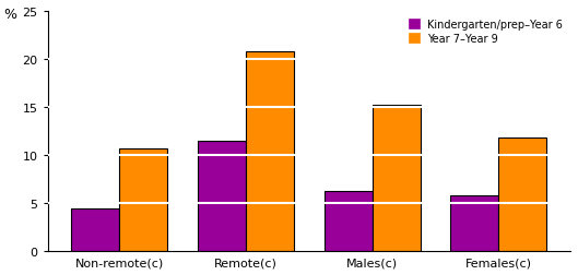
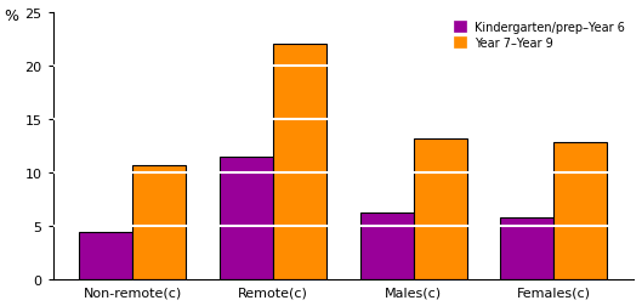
Year 7–Year 9/Remote(c): 20.8 -> 22.0
Year 7–Year 9/Males(c): 15.2 -> 13.2
Year 7–Year 9/Females(c): 11.8 -> 12.8
